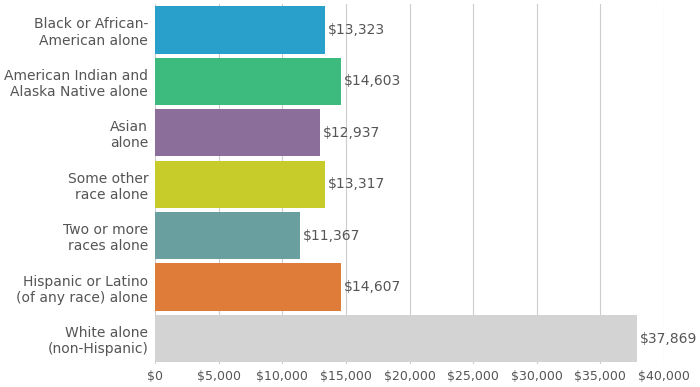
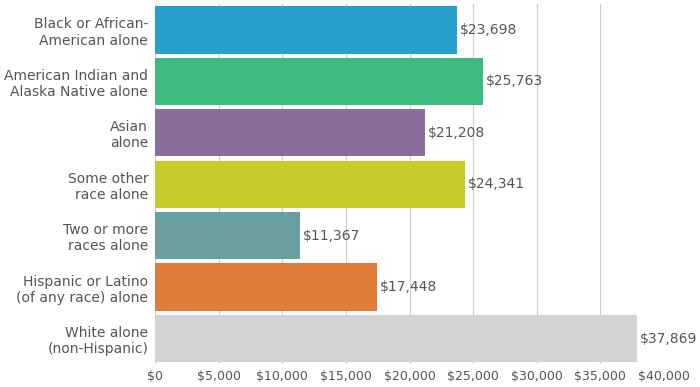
Black or African- American alone: $13,323 -> $23,698
American Indian and Alaska Native alone: $14,603 -> $25,763
Asian alone: $12,937 -> $21,208
Some other race alone: $13,317 -> $24,341
Hispanic or Latino (of any race) alone: $14,607 -> $17,448
